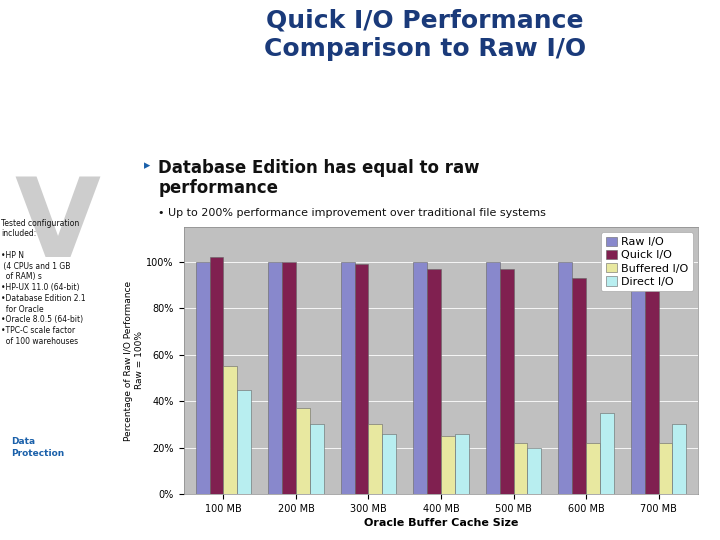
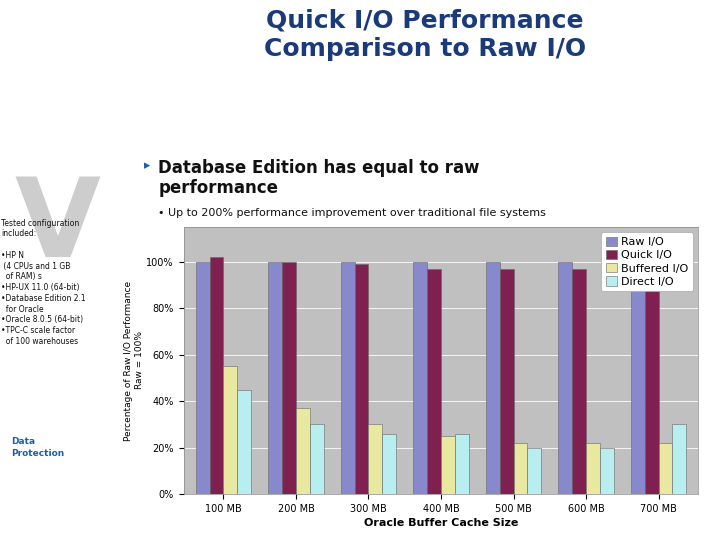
Quick I/O/600 MB: 93% -> 97%
Direct I/O/600 MB: 35% -> 20%
